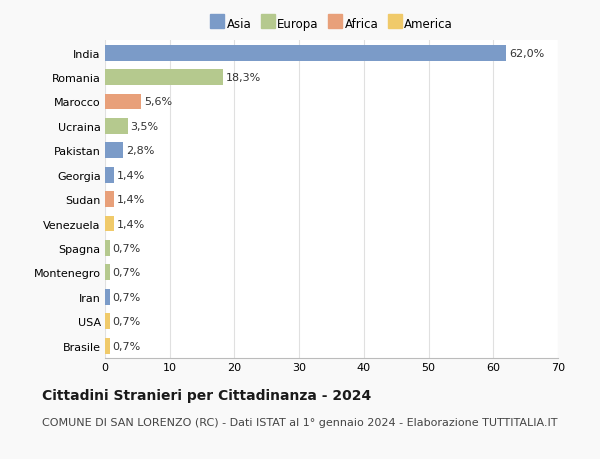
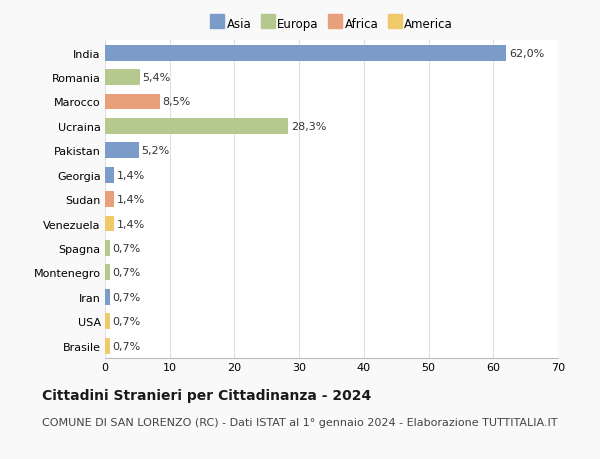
Romania: 18,3% -> 5,4%
Marocco: 5,6% -> 8,5%
Ucraina: 3,5% -> 28,3%
Pakistan: 2,8% -> 5,2%
